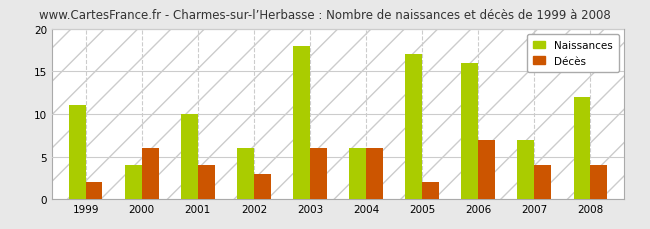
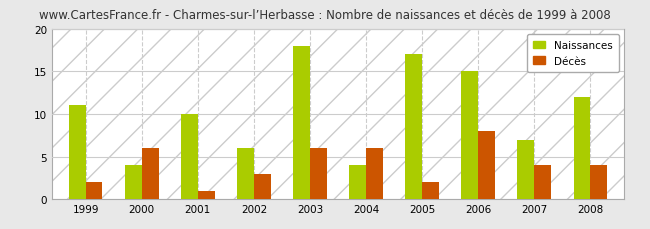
Décès/2001: 4 -> 1
Naissances/2004: 6 -> 4
Naissances/2006: 16 -> 15
Décès/2006: 7 -> 8
